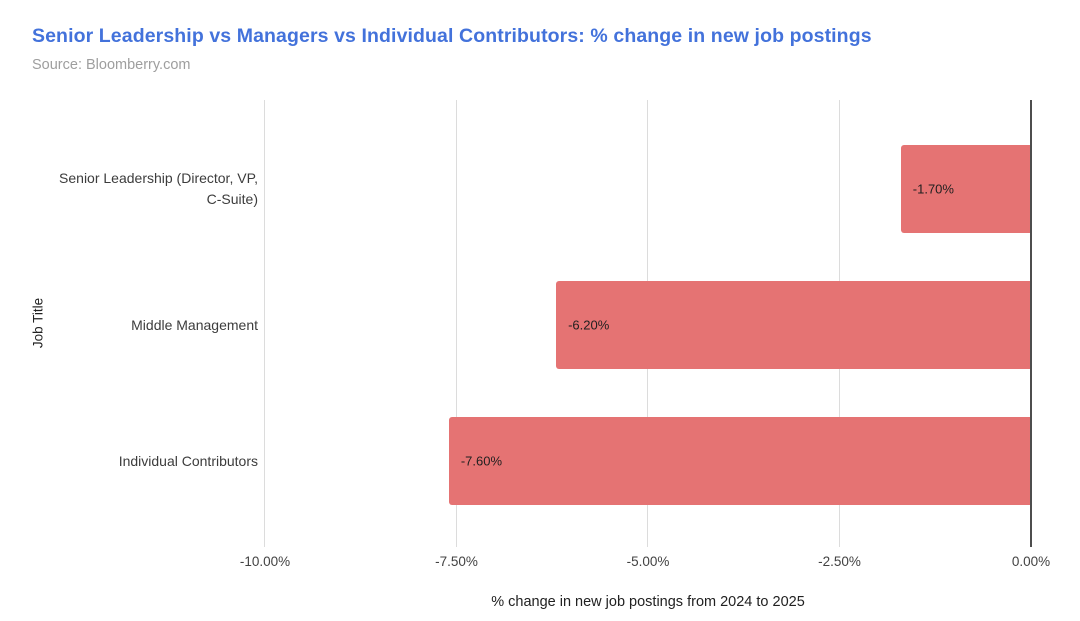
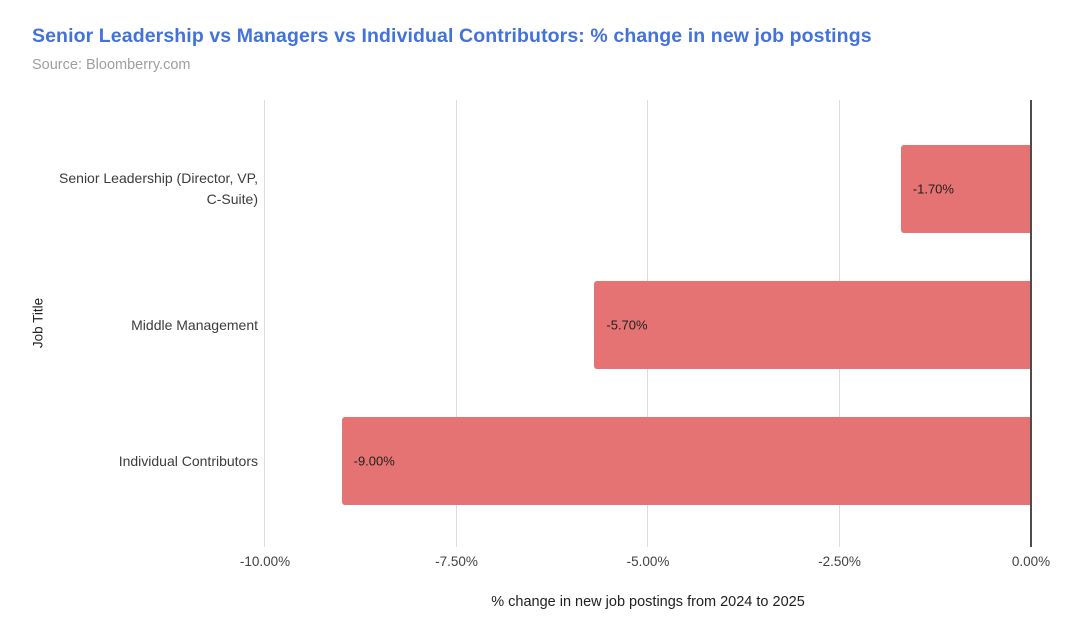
Middle Management: -6.20% -> -5.70%
Individual Contributors: -7.60% -> -9.00%
